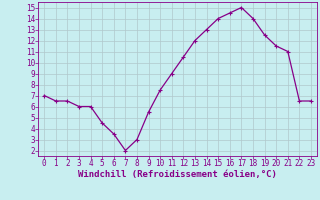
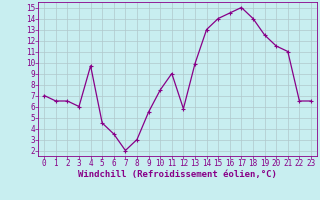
4: 6.0 -> 9.7
12: 10.5 -> 5.8
13: 12.0 -> 9.9
